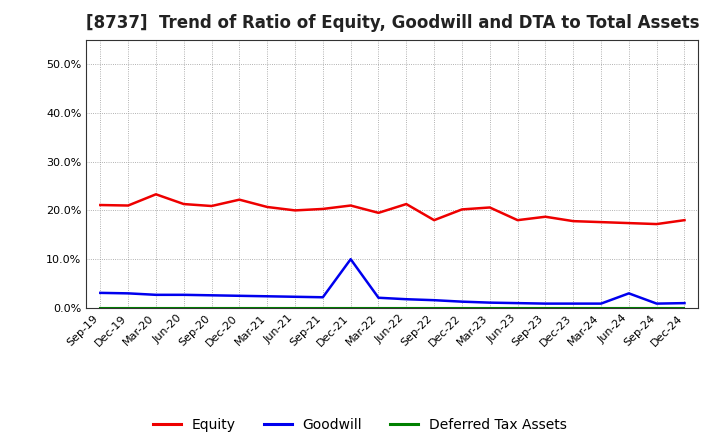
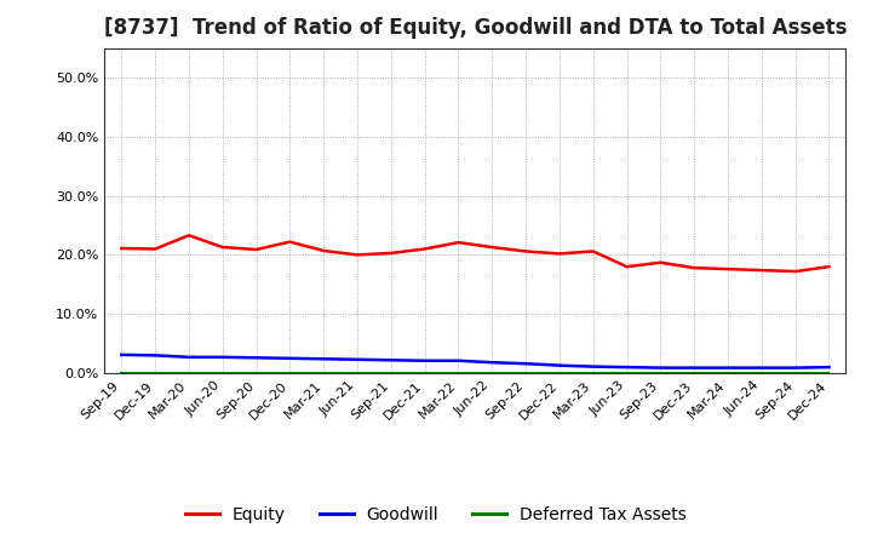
Goodwill/Dec-21: 10.0% -> 2.1%
Equity/Mar-22: 19.5% -> 22.1%
Equity/Sep-22: 18.0% -> 20.6%
Goodwill/Jun-24: 3.0% -> 0.9%
